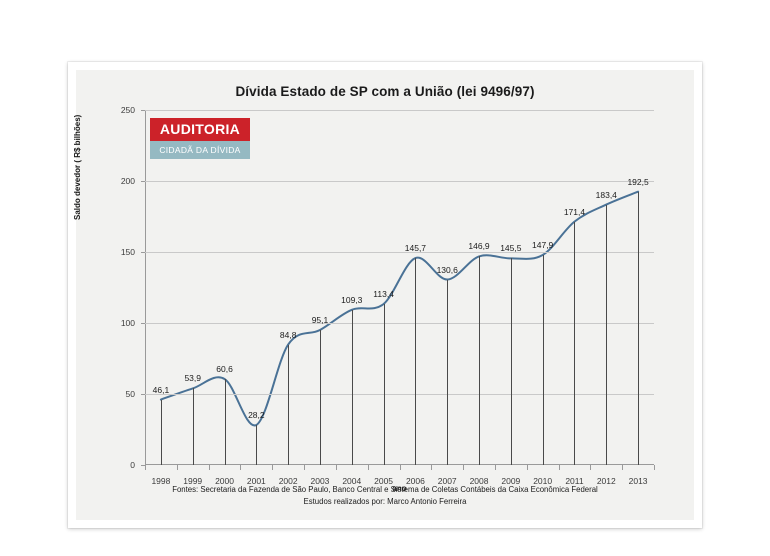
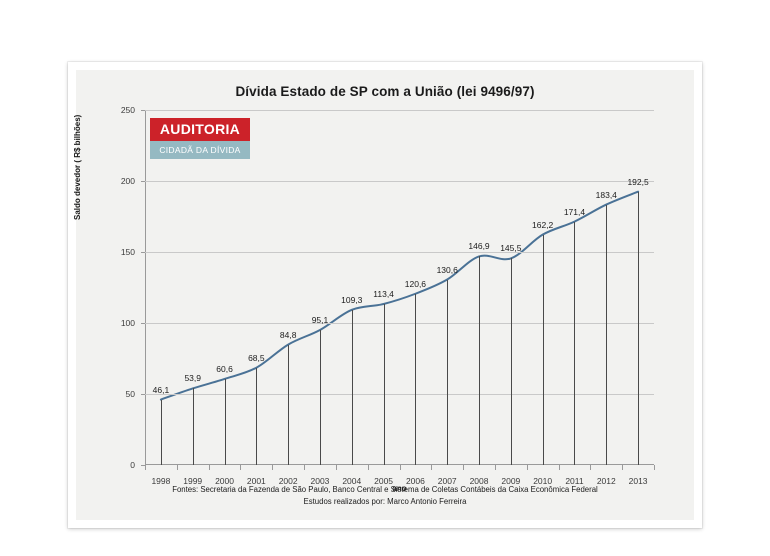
2001: 28,2 -> 68,5
2006: 145,7 -> 120,6
2010: 147,9 -> 162,2
